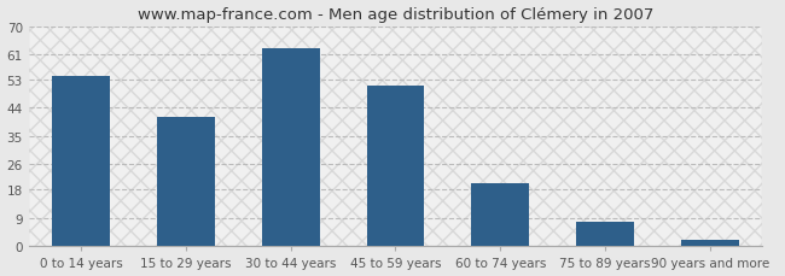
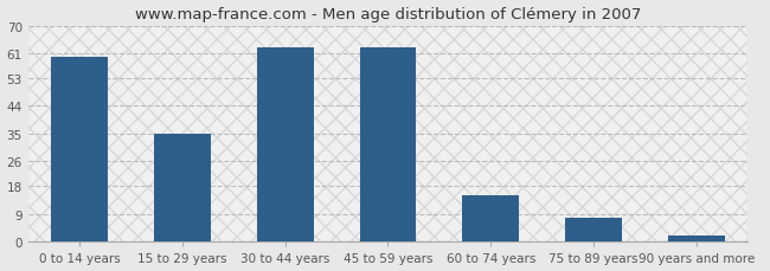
0 to 14 years: 54 -> 60
15 to 29 years: 41 -> 35
45 to 59 years: 51 -> 63
60 to 74 years: 20 -> 15
